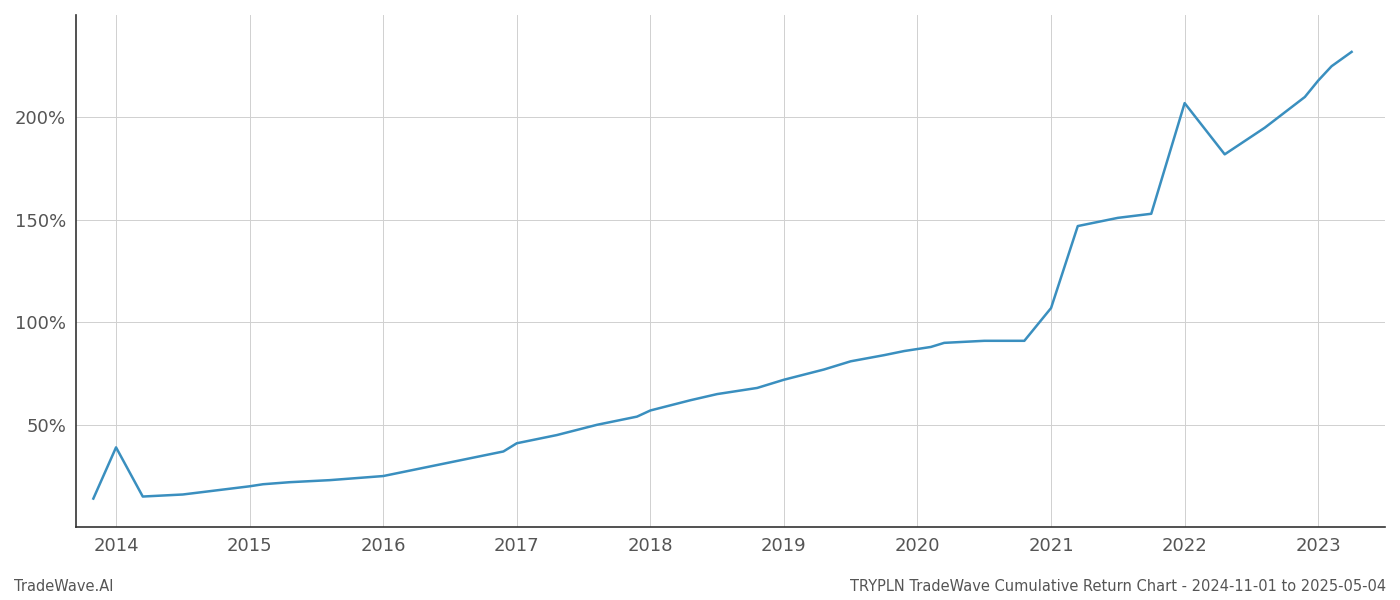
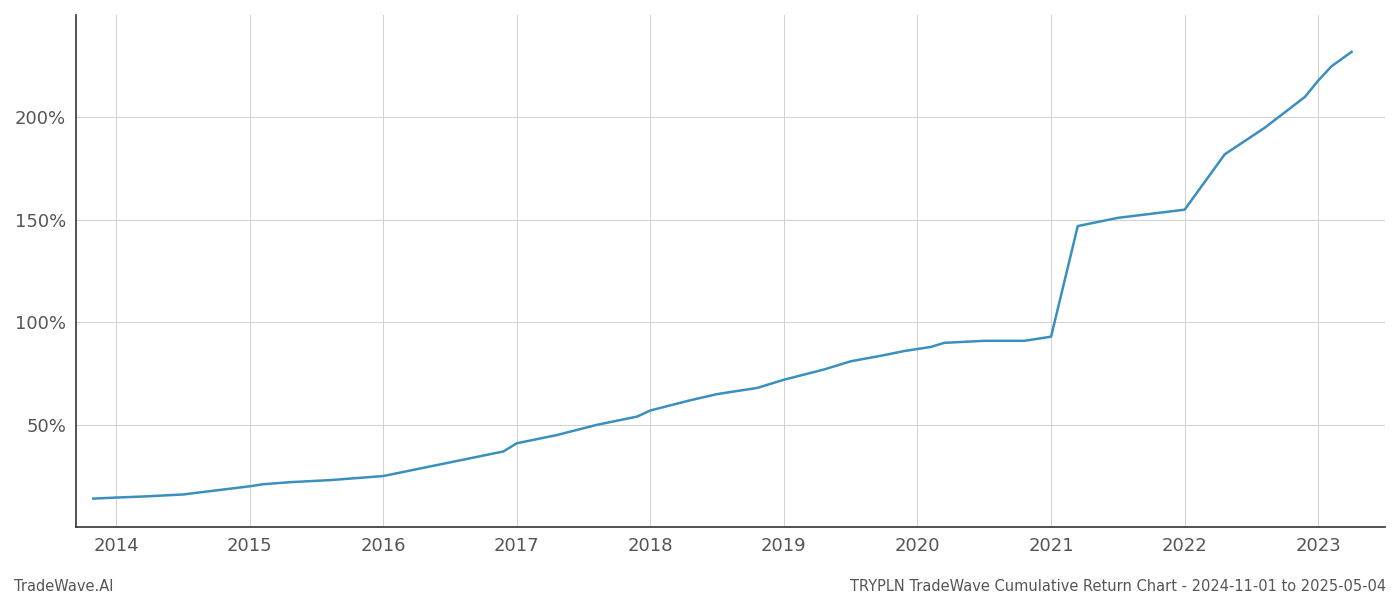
2014: 39.0% -> 14.5%
2021: 107.0% -> 93.0%
2022: 207.0% -> 155.0%
